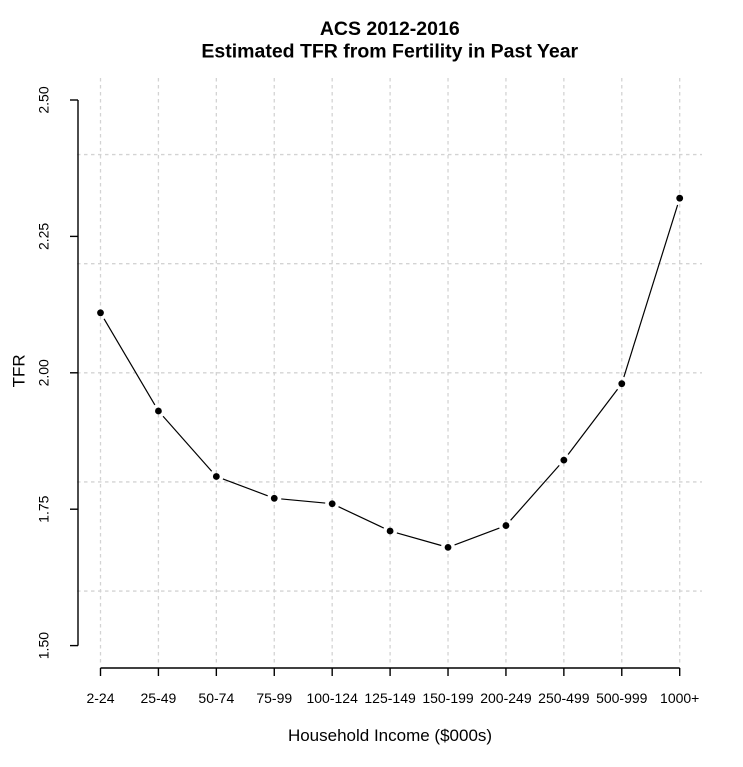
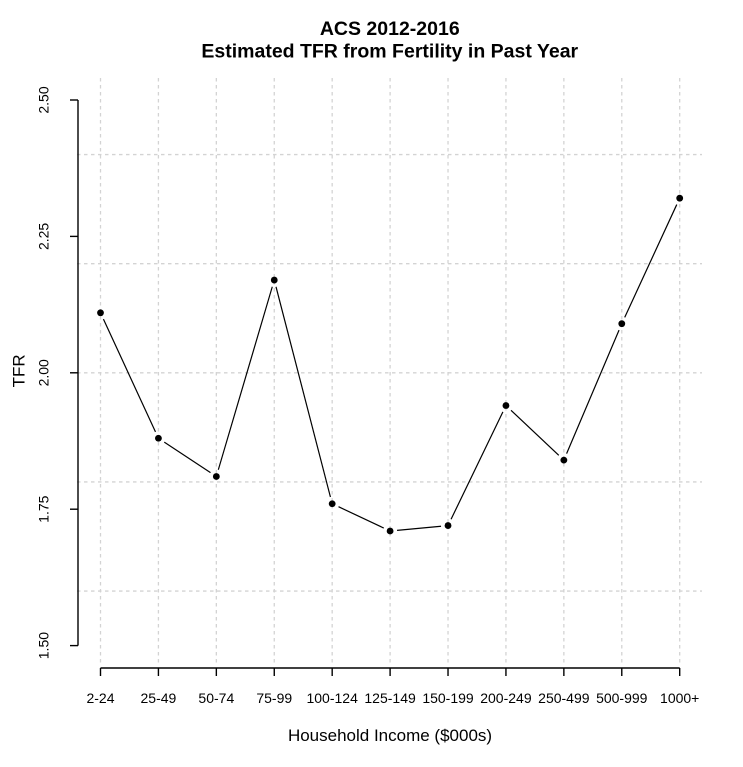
25-49: 1.93 -> 1.88
75-99: 1.77 -> 2.17
150-199: 1.68 -> 1.72
200-249: 1.72 -> 1.94
500-999: 1.98 -> 2.09
